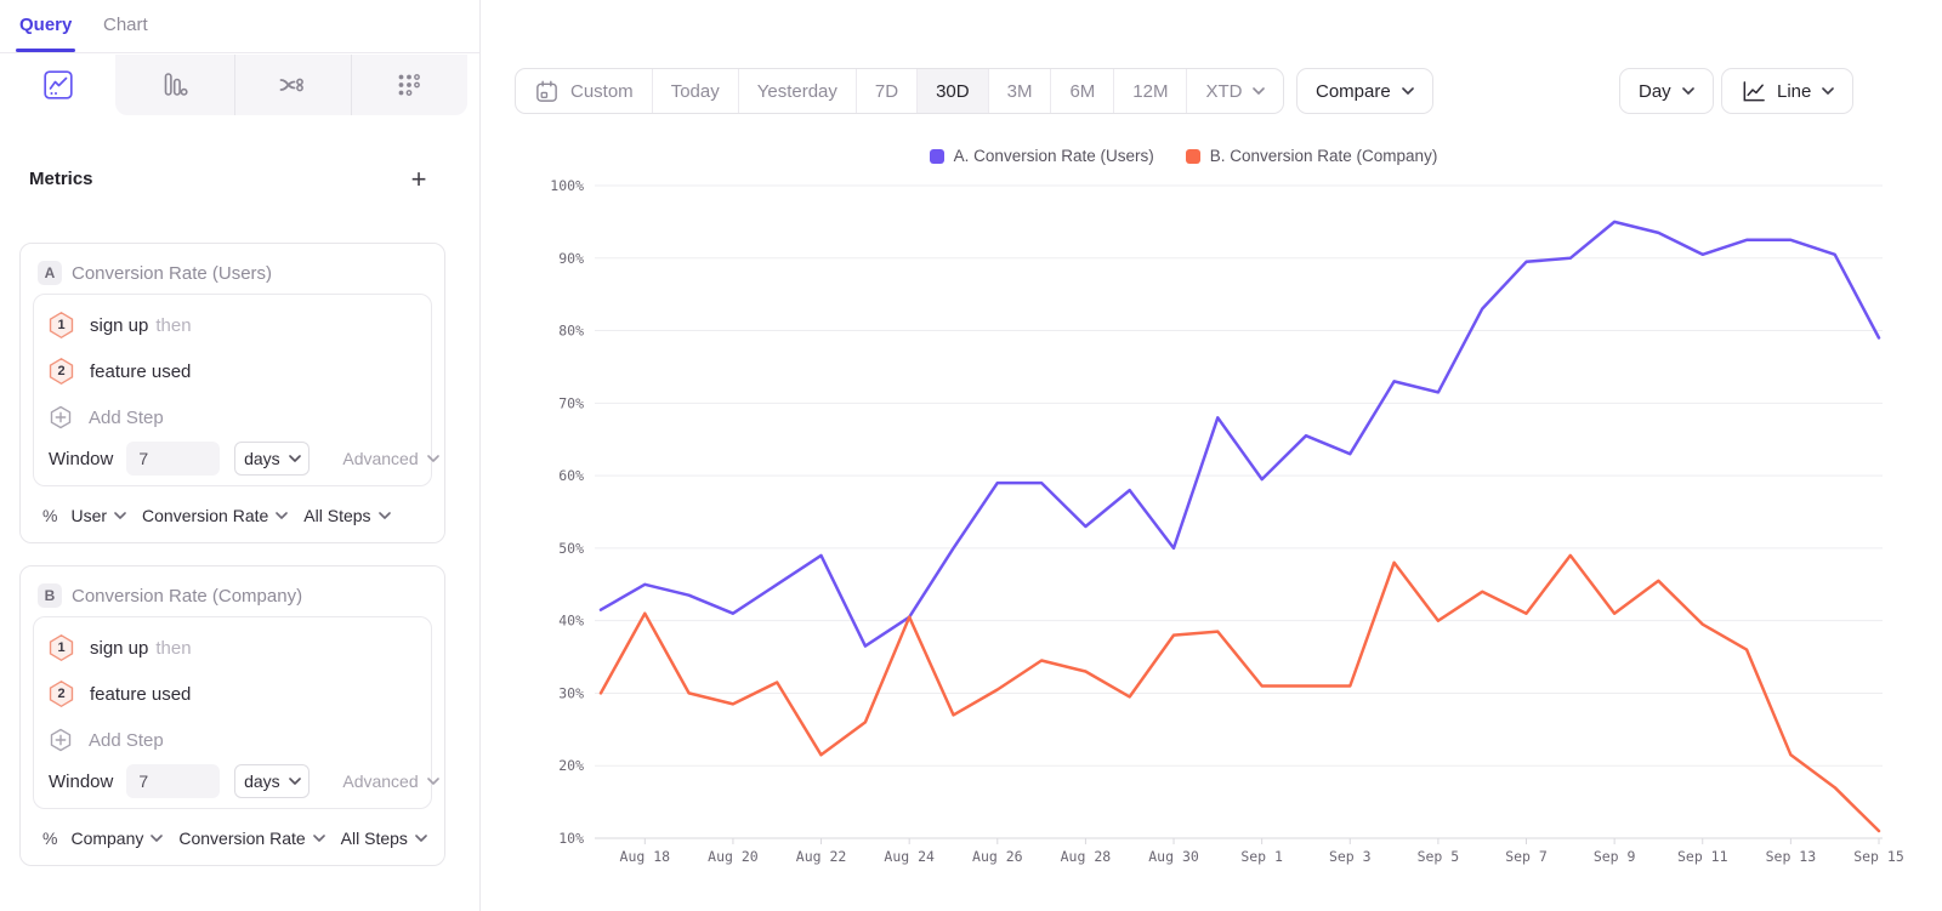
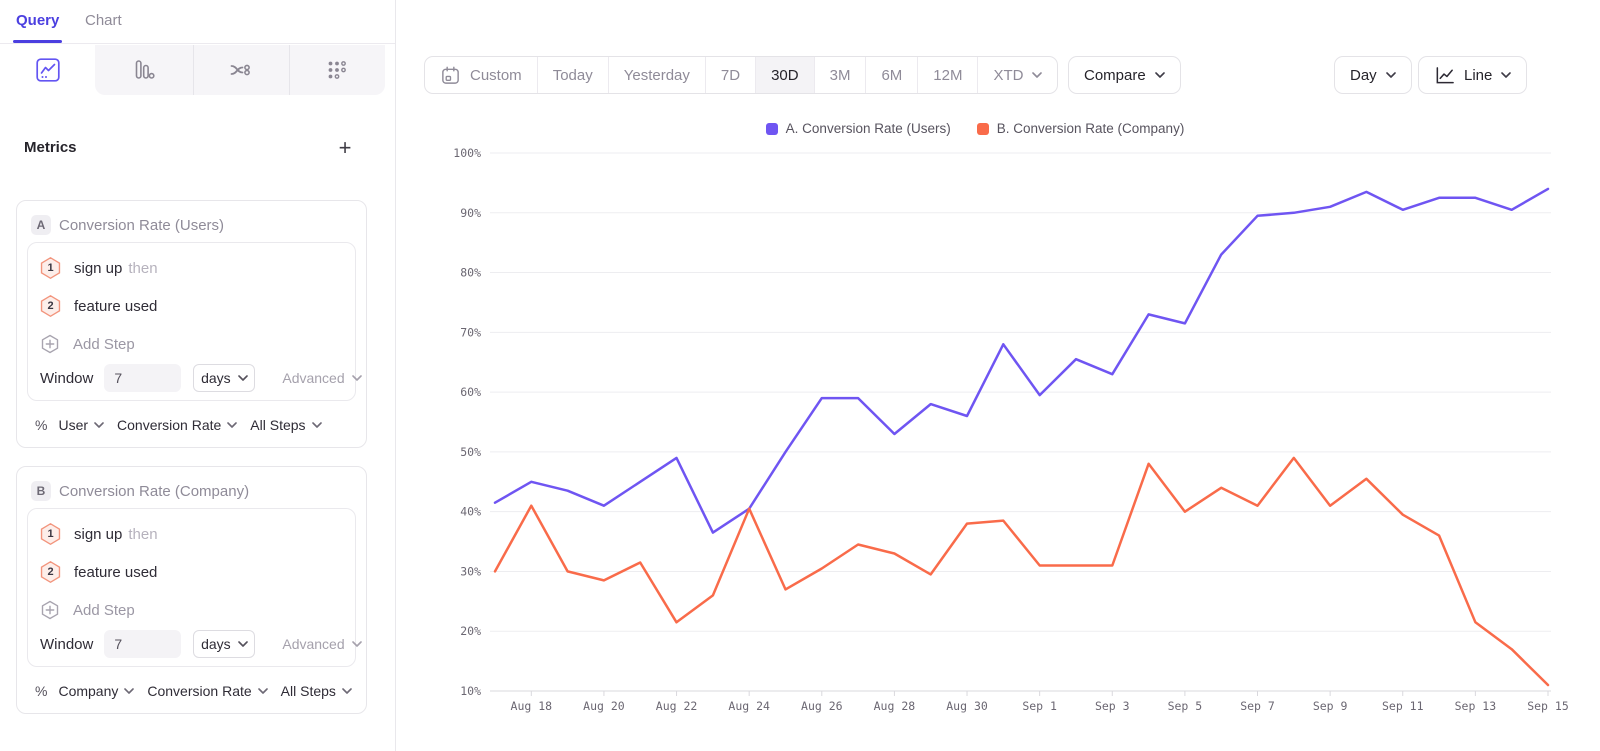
A. Conversion Rate (Users)/Aug 30: 50% -> 56%
A. Conversion Rate (Users)/Sep 9: 95% -> 91%
A. Conversion Rate (Users)/Sep 15: 79% -> 94%
